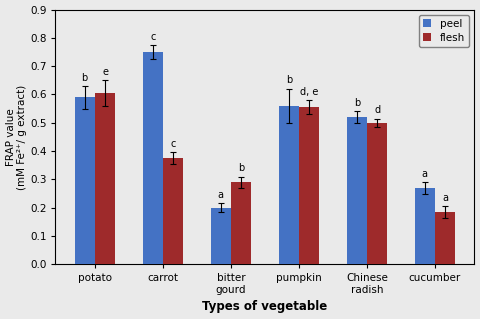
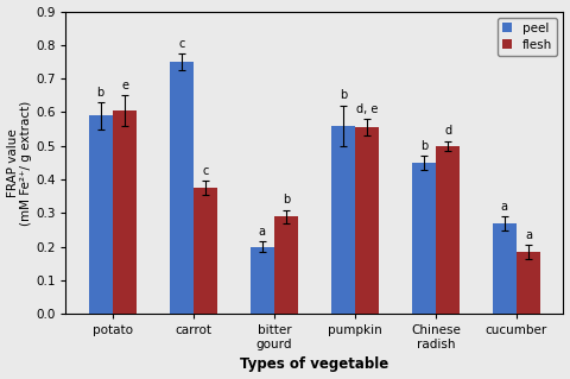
peel/Chinese radish: 0.52 -> 0.45
